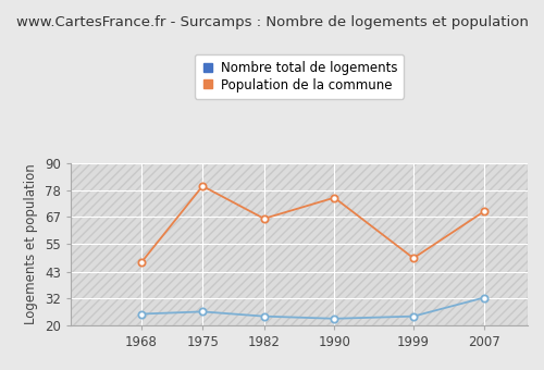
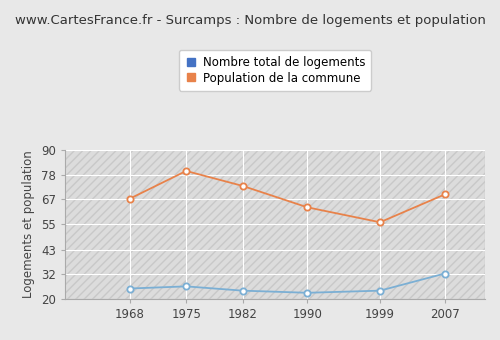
Population de la commune/1968: 47 -> 67
Population de la commune/1982: 66 -> 73
Population de la commune/1990: 75 -> 63
Population de la commune/1999: 49 -> 56
